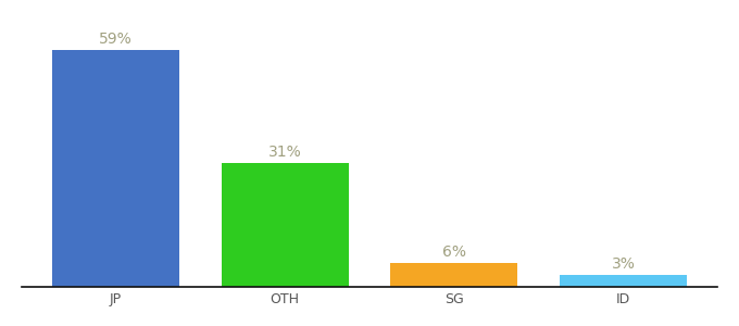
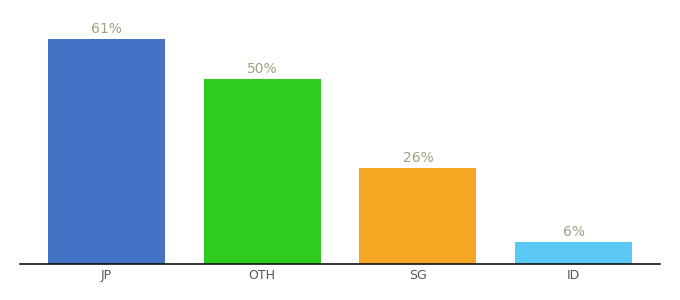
JP: 59% -> 61%
OTH: 31% -> 50%
SG: 6% -> 26%
ID: 3% -> 6%
